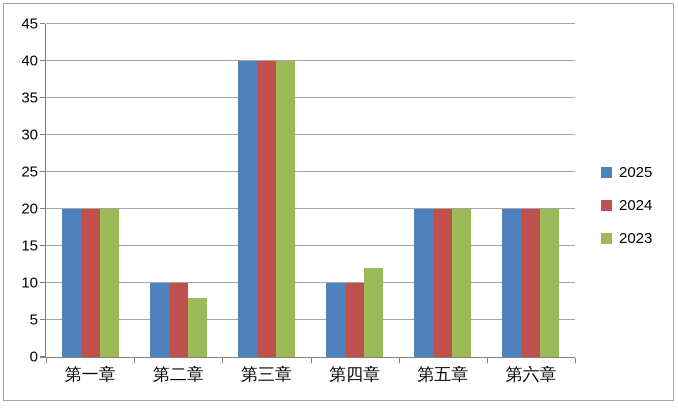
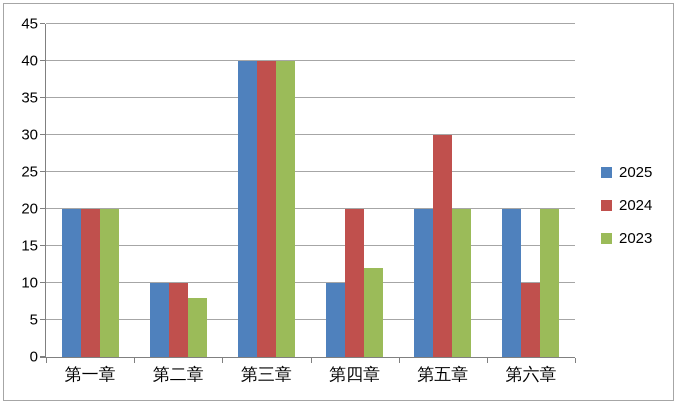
2024/第四章: 10 -> 20
2024/第五章: 20 -> 30
2024/第六章: 20 -> 10
